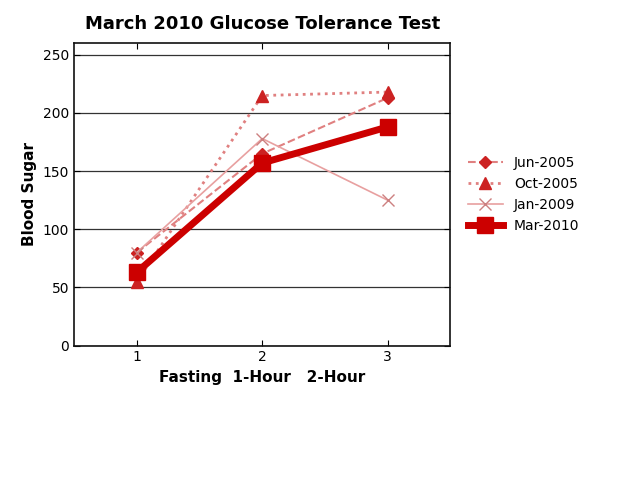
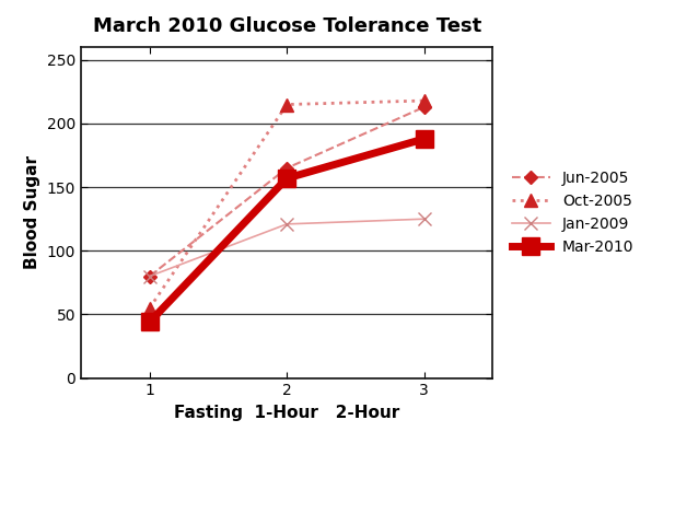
Mar-2010/1: 63 -> 44
Jan-2009/2: 178 -> 121
